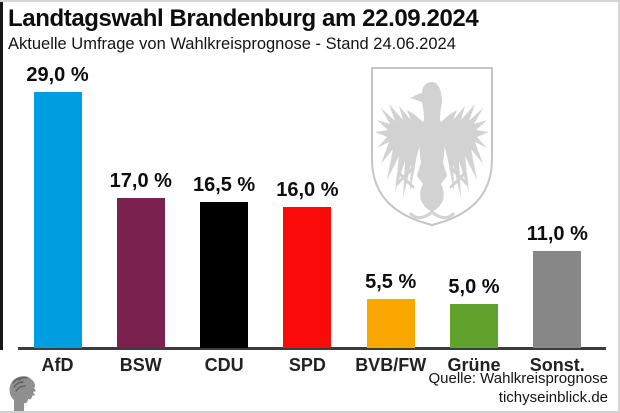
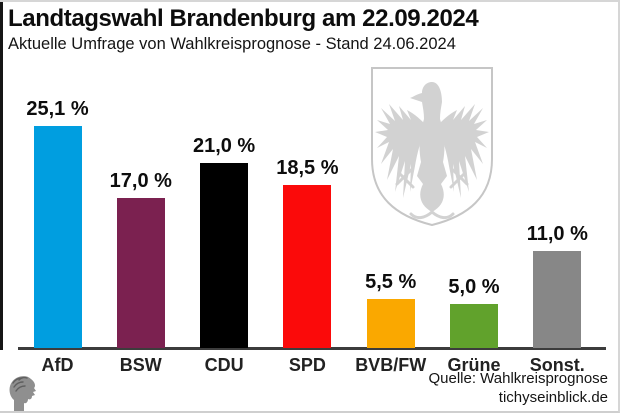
AfD: 29,0 -> 25,1
CDU: 16,5 -> 21,0
SPD: 16,0 -> 18,5
